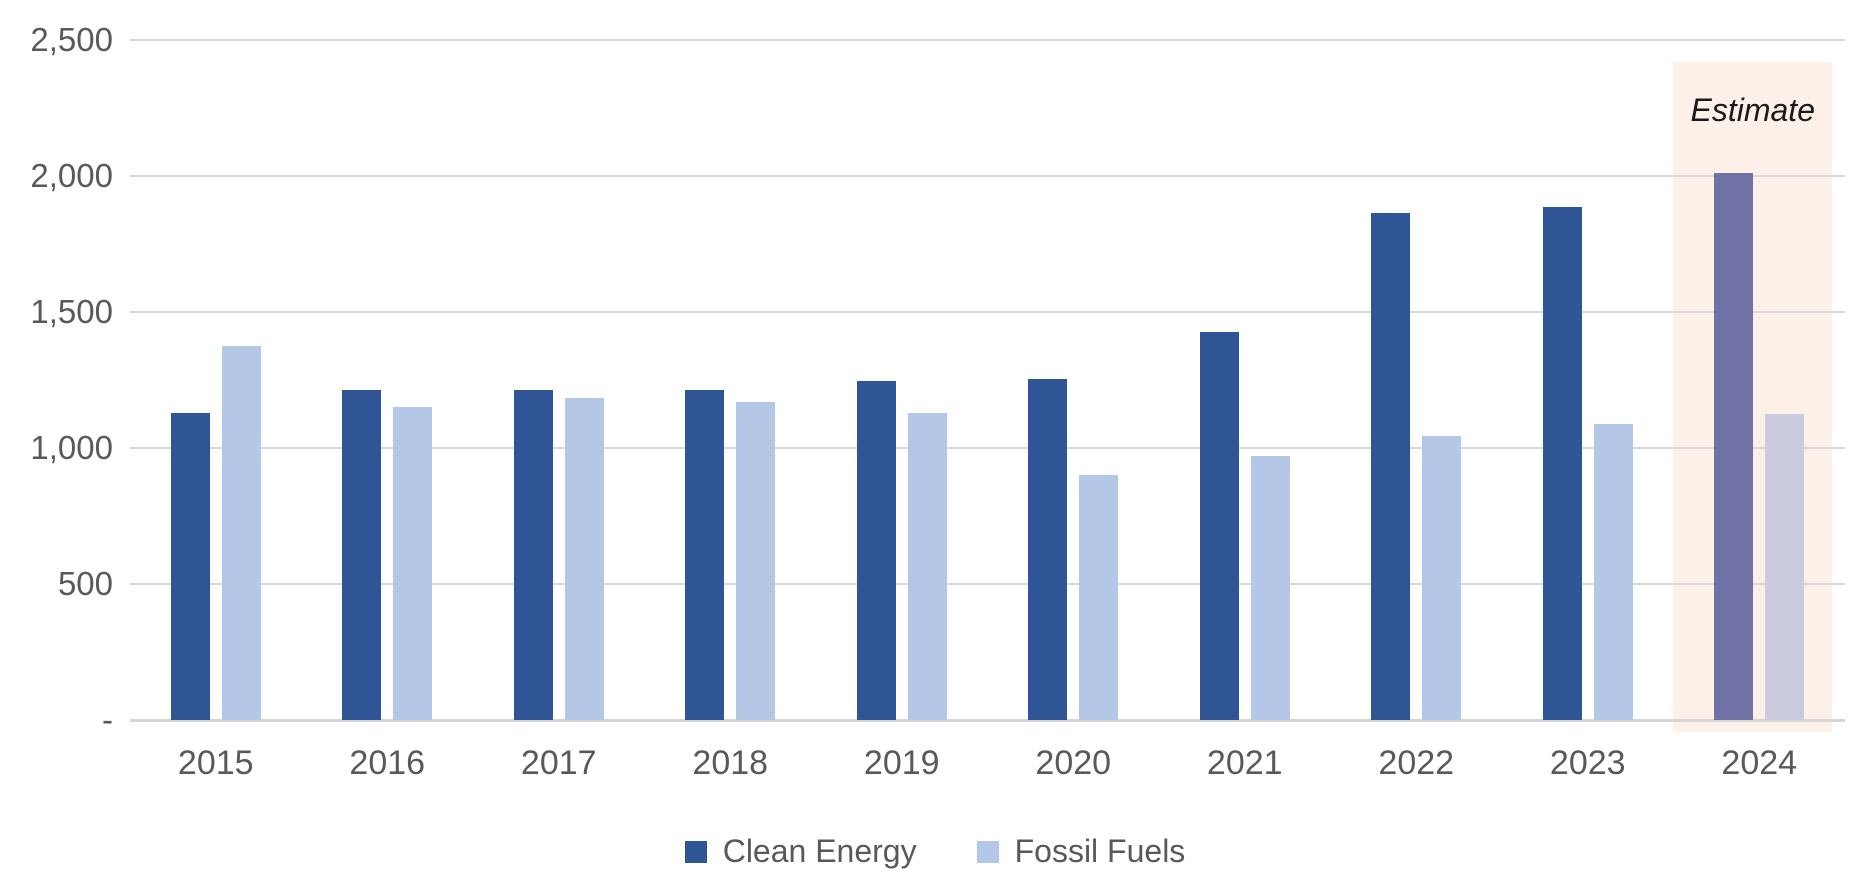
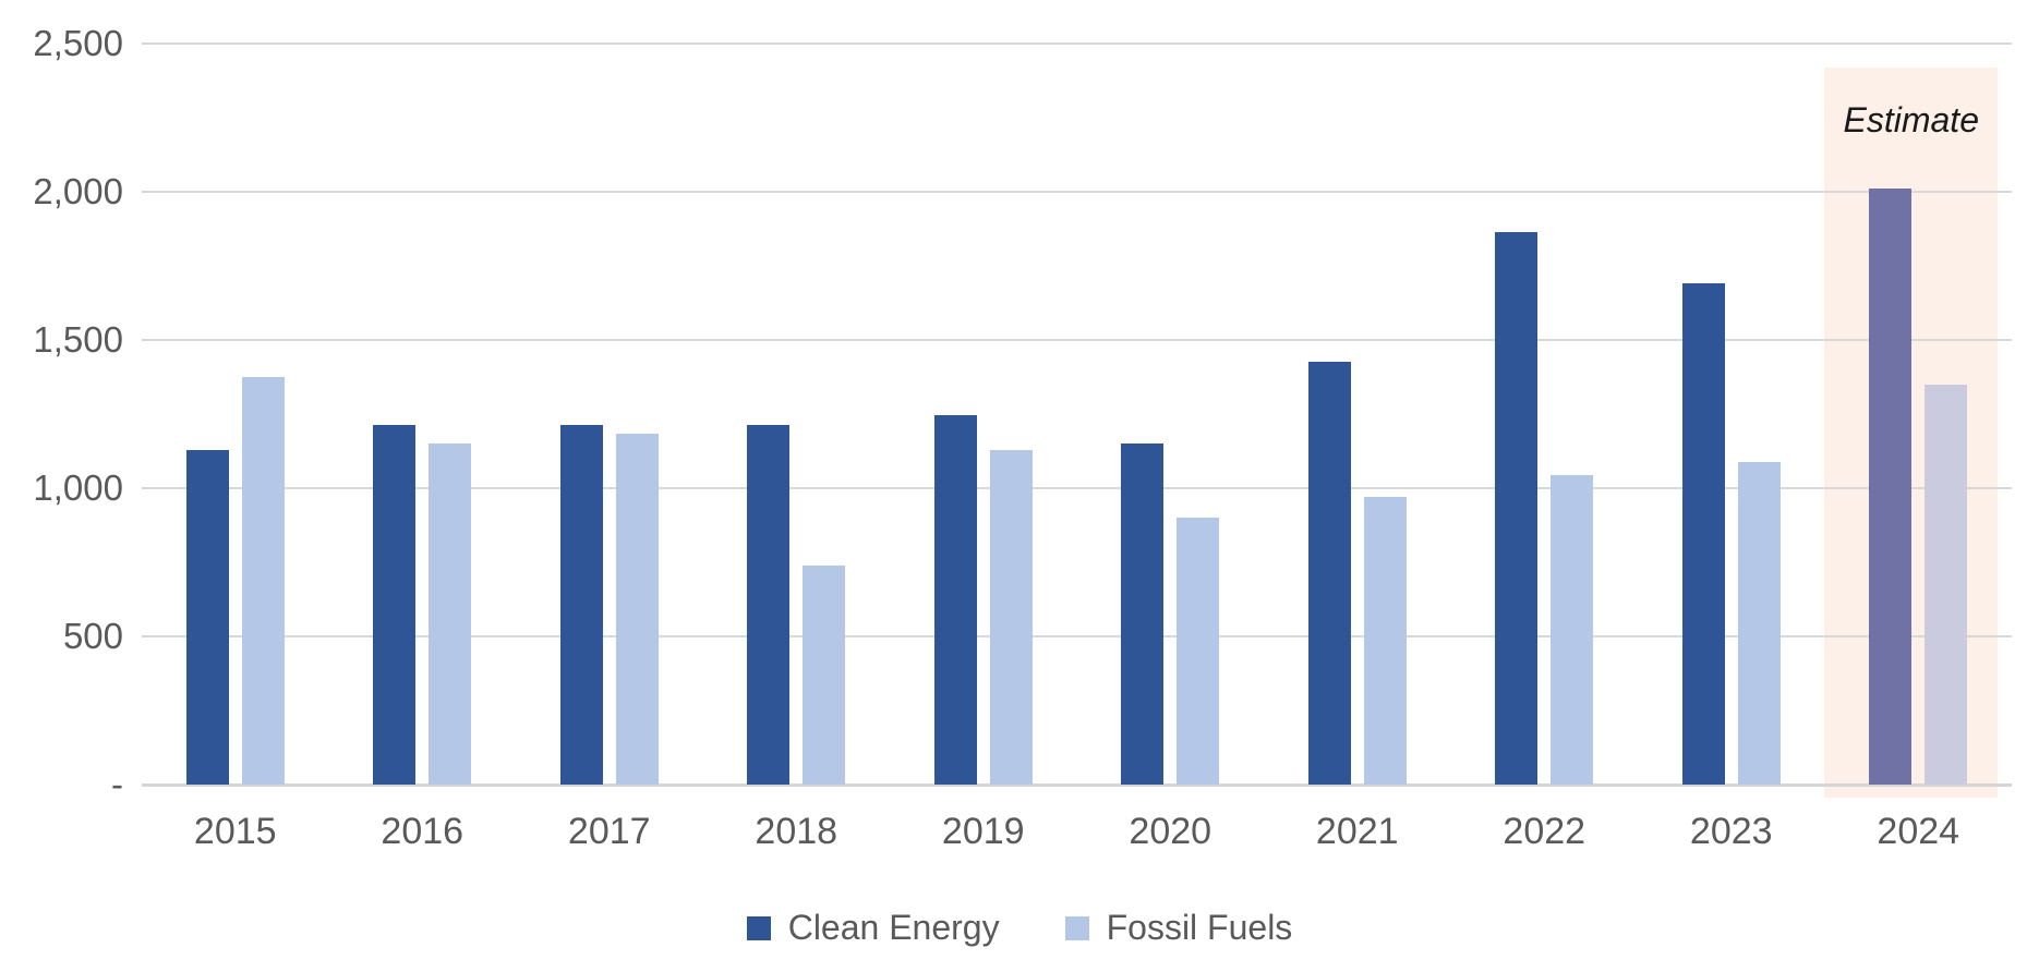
Fossil Fuels/2018: 1170 -> 740
Clean Energy/2020: 1260 -> 1150
Clean Energy/2023: 1880 -> 1690
Fossil Fuels/2024: 1120 -> 1350
